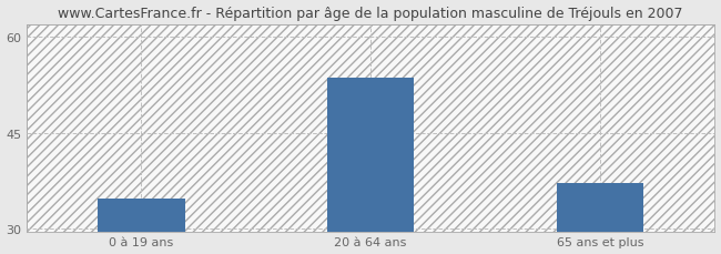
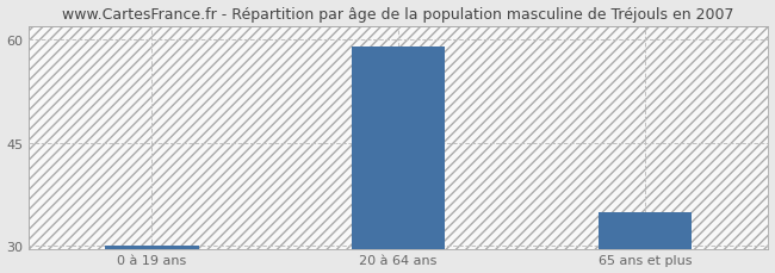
0 à 19 ans: 34.8 -> 30.1
20 à 64 ans: 53.6 -> 59.0
65 ans et plus: 37.2 -> 35.0
